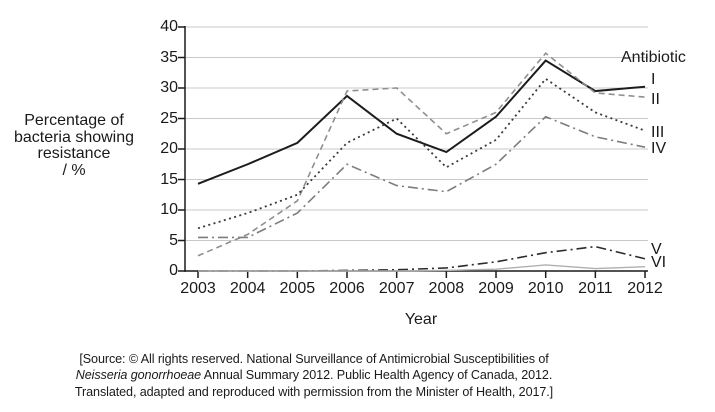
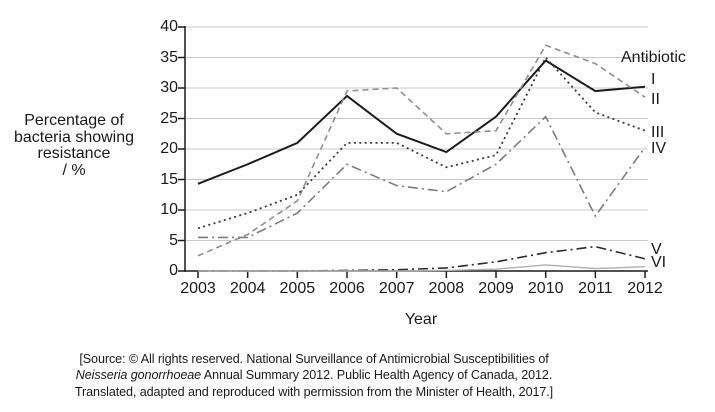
III/2007: 25 -> 21
II/2009: 26 -> 23
III/2009: 22 -> 19
II/2010: 36 -> 37
III/2010: 32 -> 35
II/2011: 29 -> 34
IV/2011: 22 -> 9
